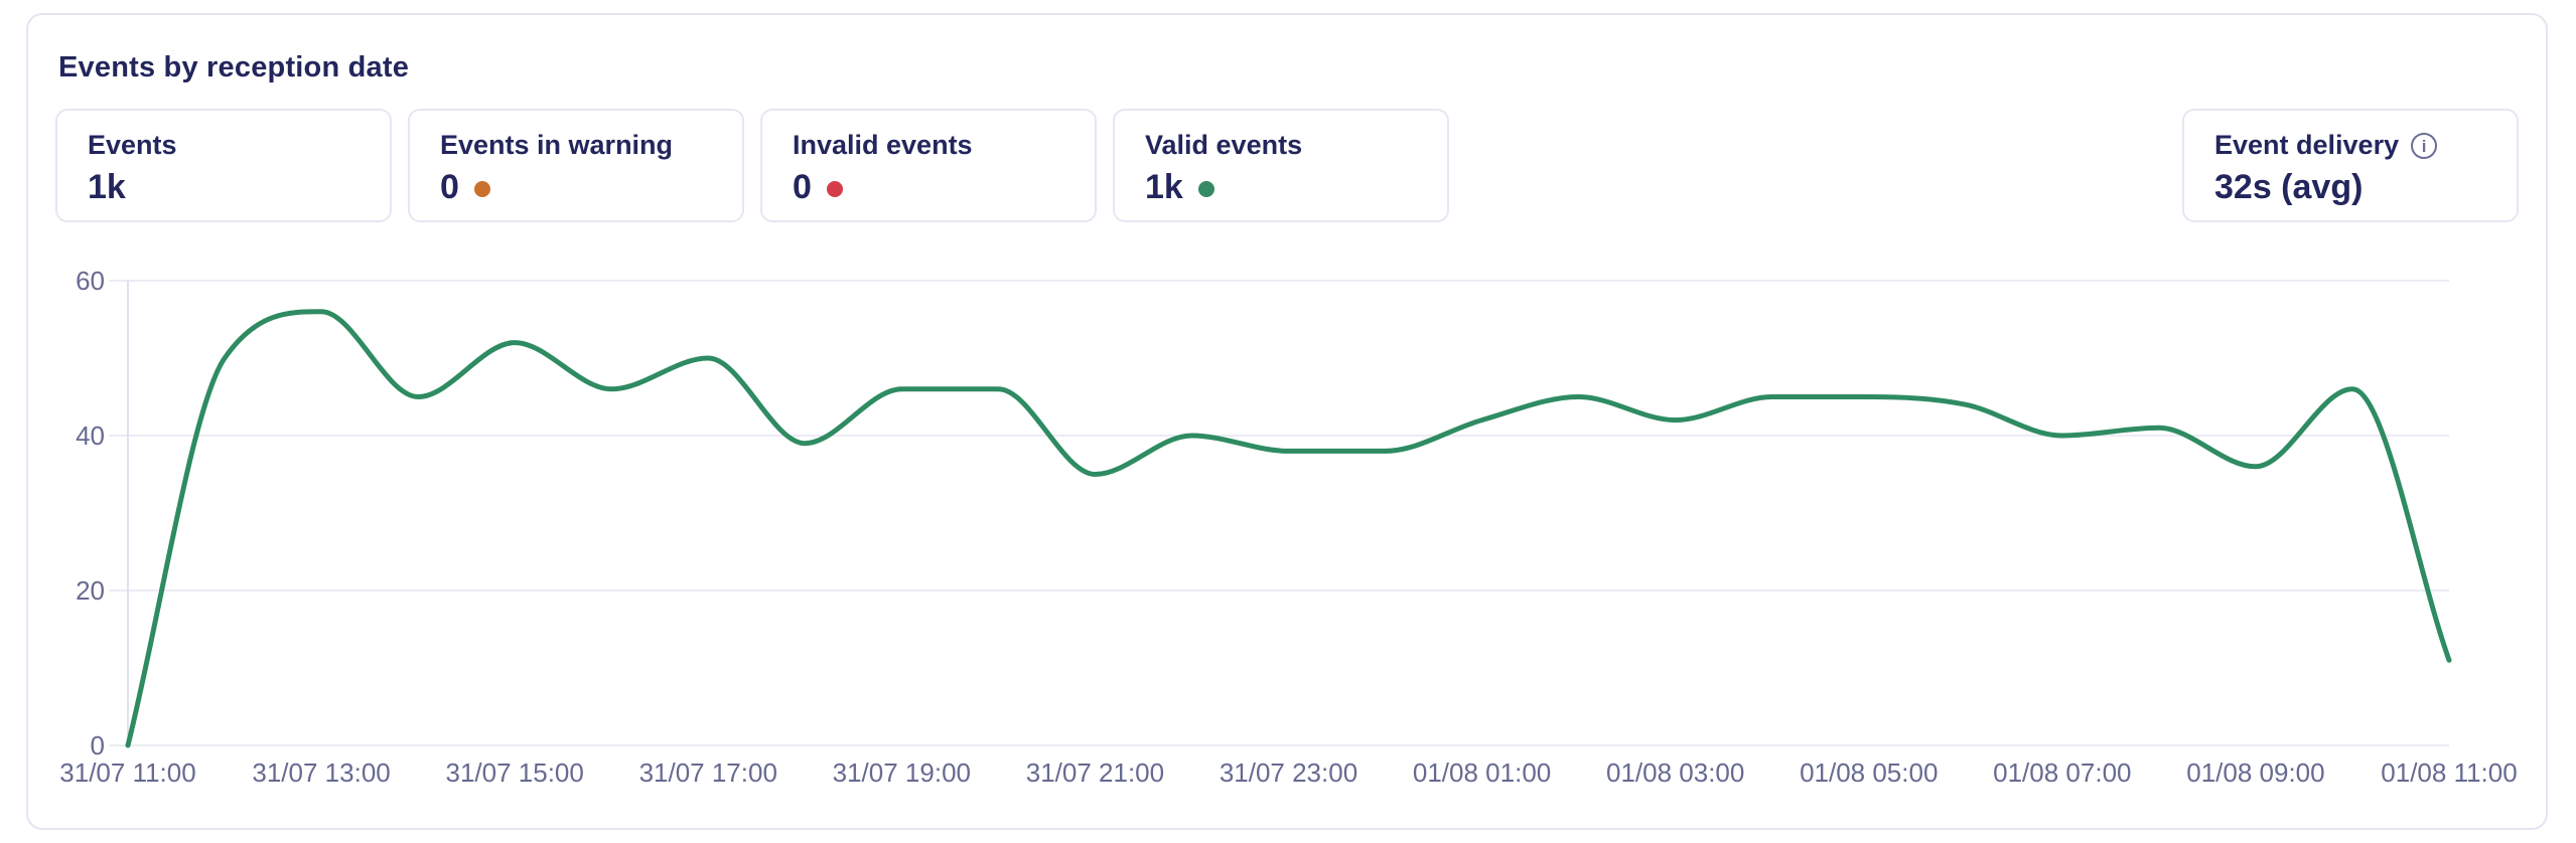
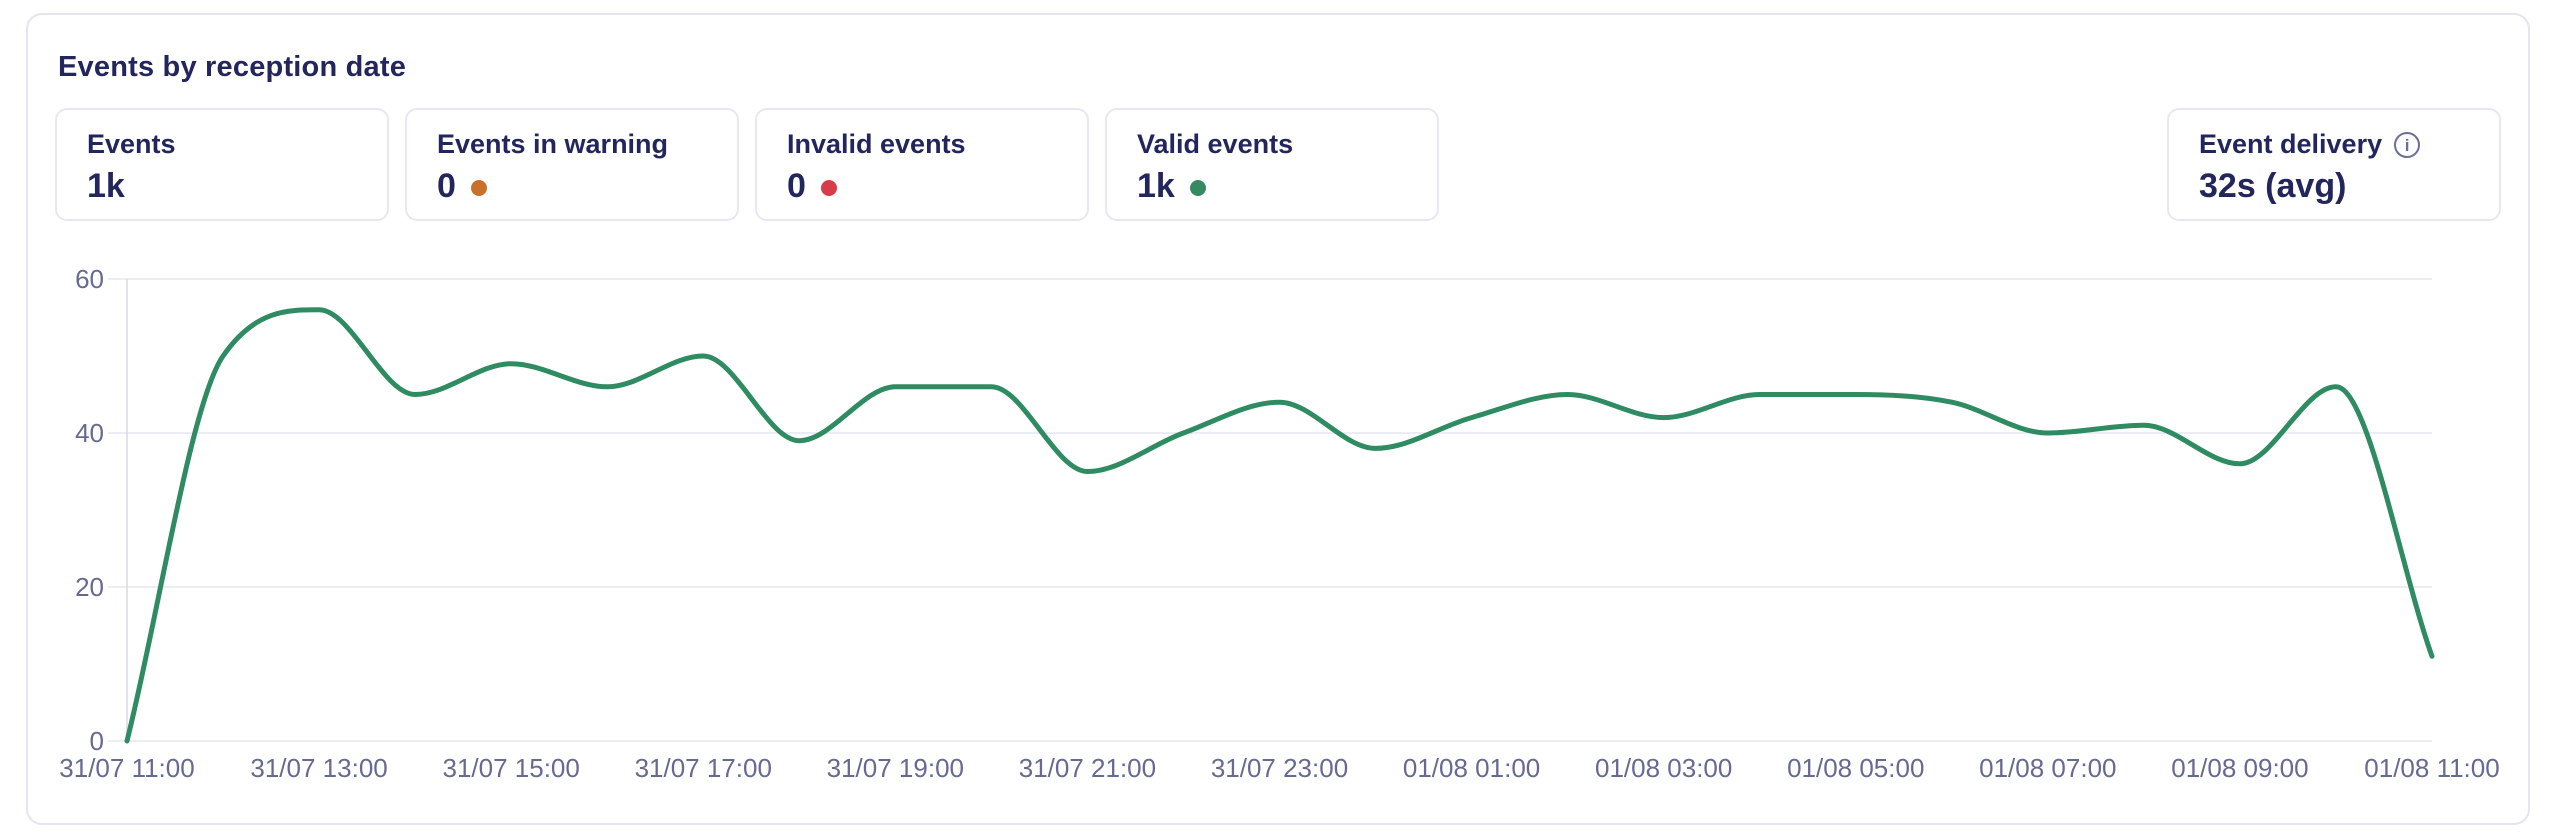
31/07 15:00: 52 -> 49
31/07 23:00: 38 -> 44
